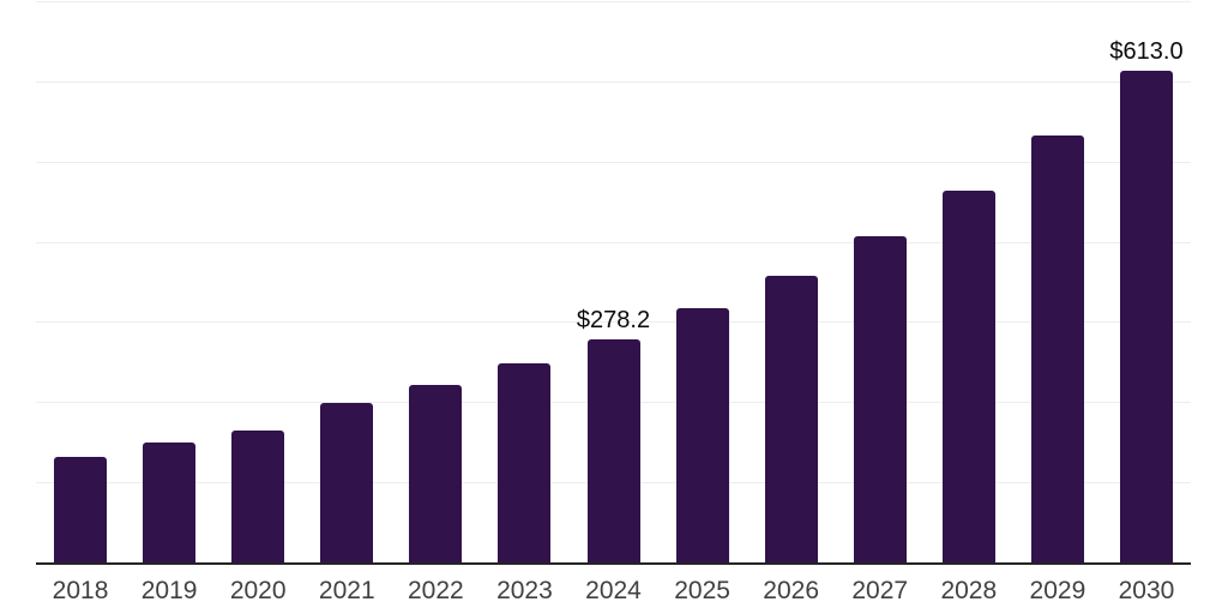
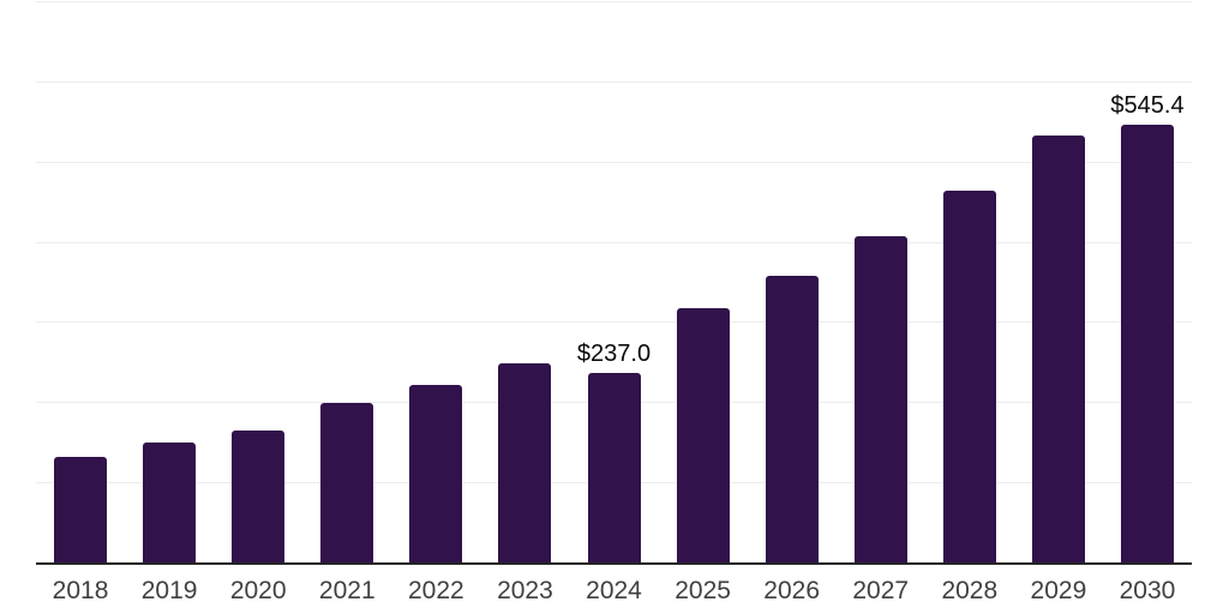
2024: $278.2 -> $237.0
2030: $613.0 -> $545.4
